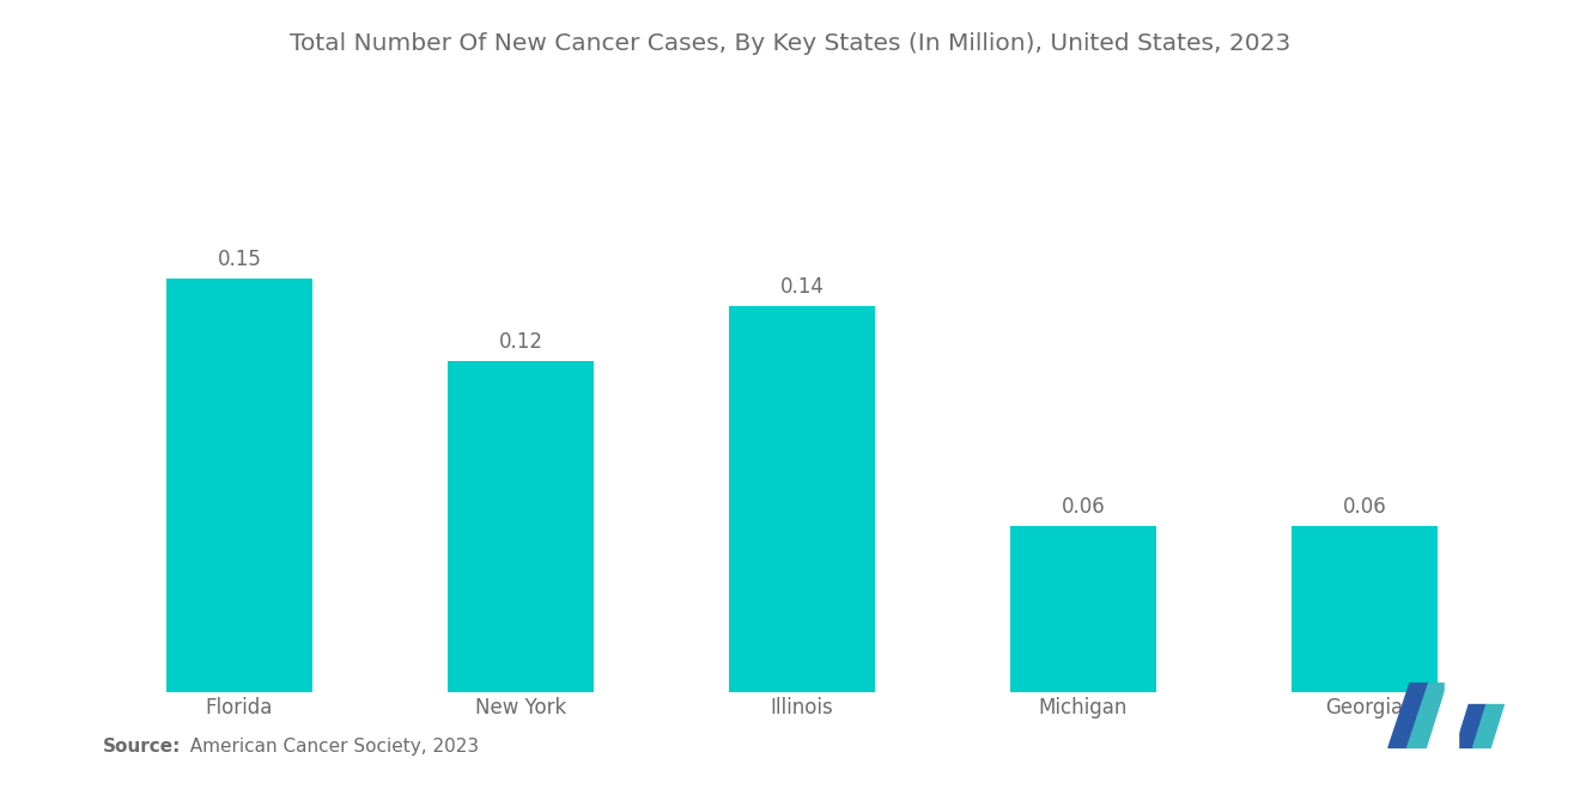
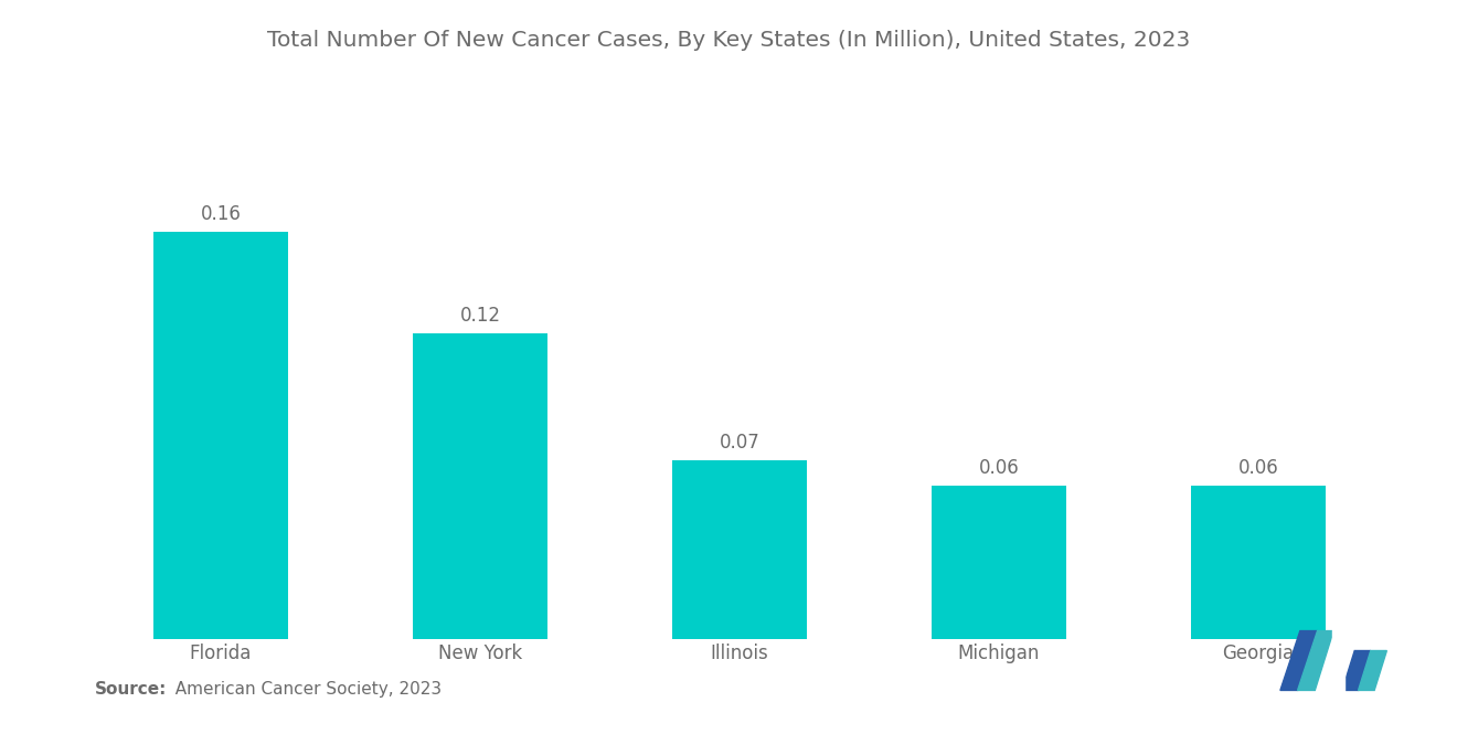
Florida: 0.15 -> 0.16
Illinois: 0.14 -> 0.07
